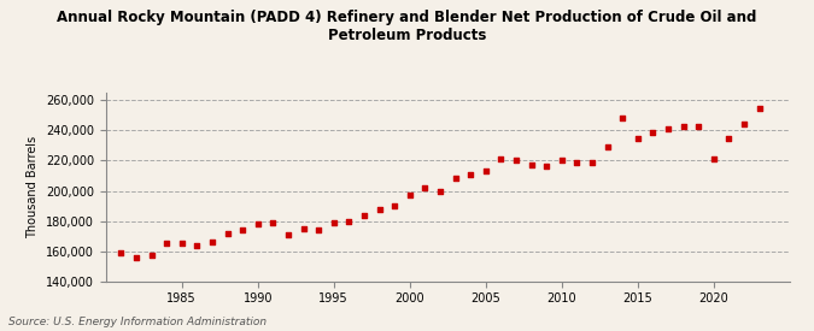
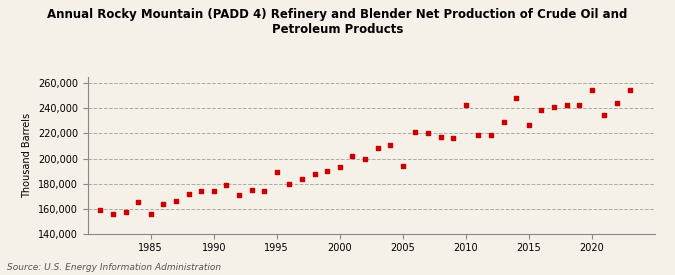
1985: 165,000 -> 156,000
1990: 178,000 -> 174,000
1995: 179,000 -> 189,000
2000: 197,000 -> 193,000
2005: 213,000 -> 194,000
2010: 220,000 -> 243,000
2015: 235,000 -> 227,000
2020: 221,000 -> 255,000
